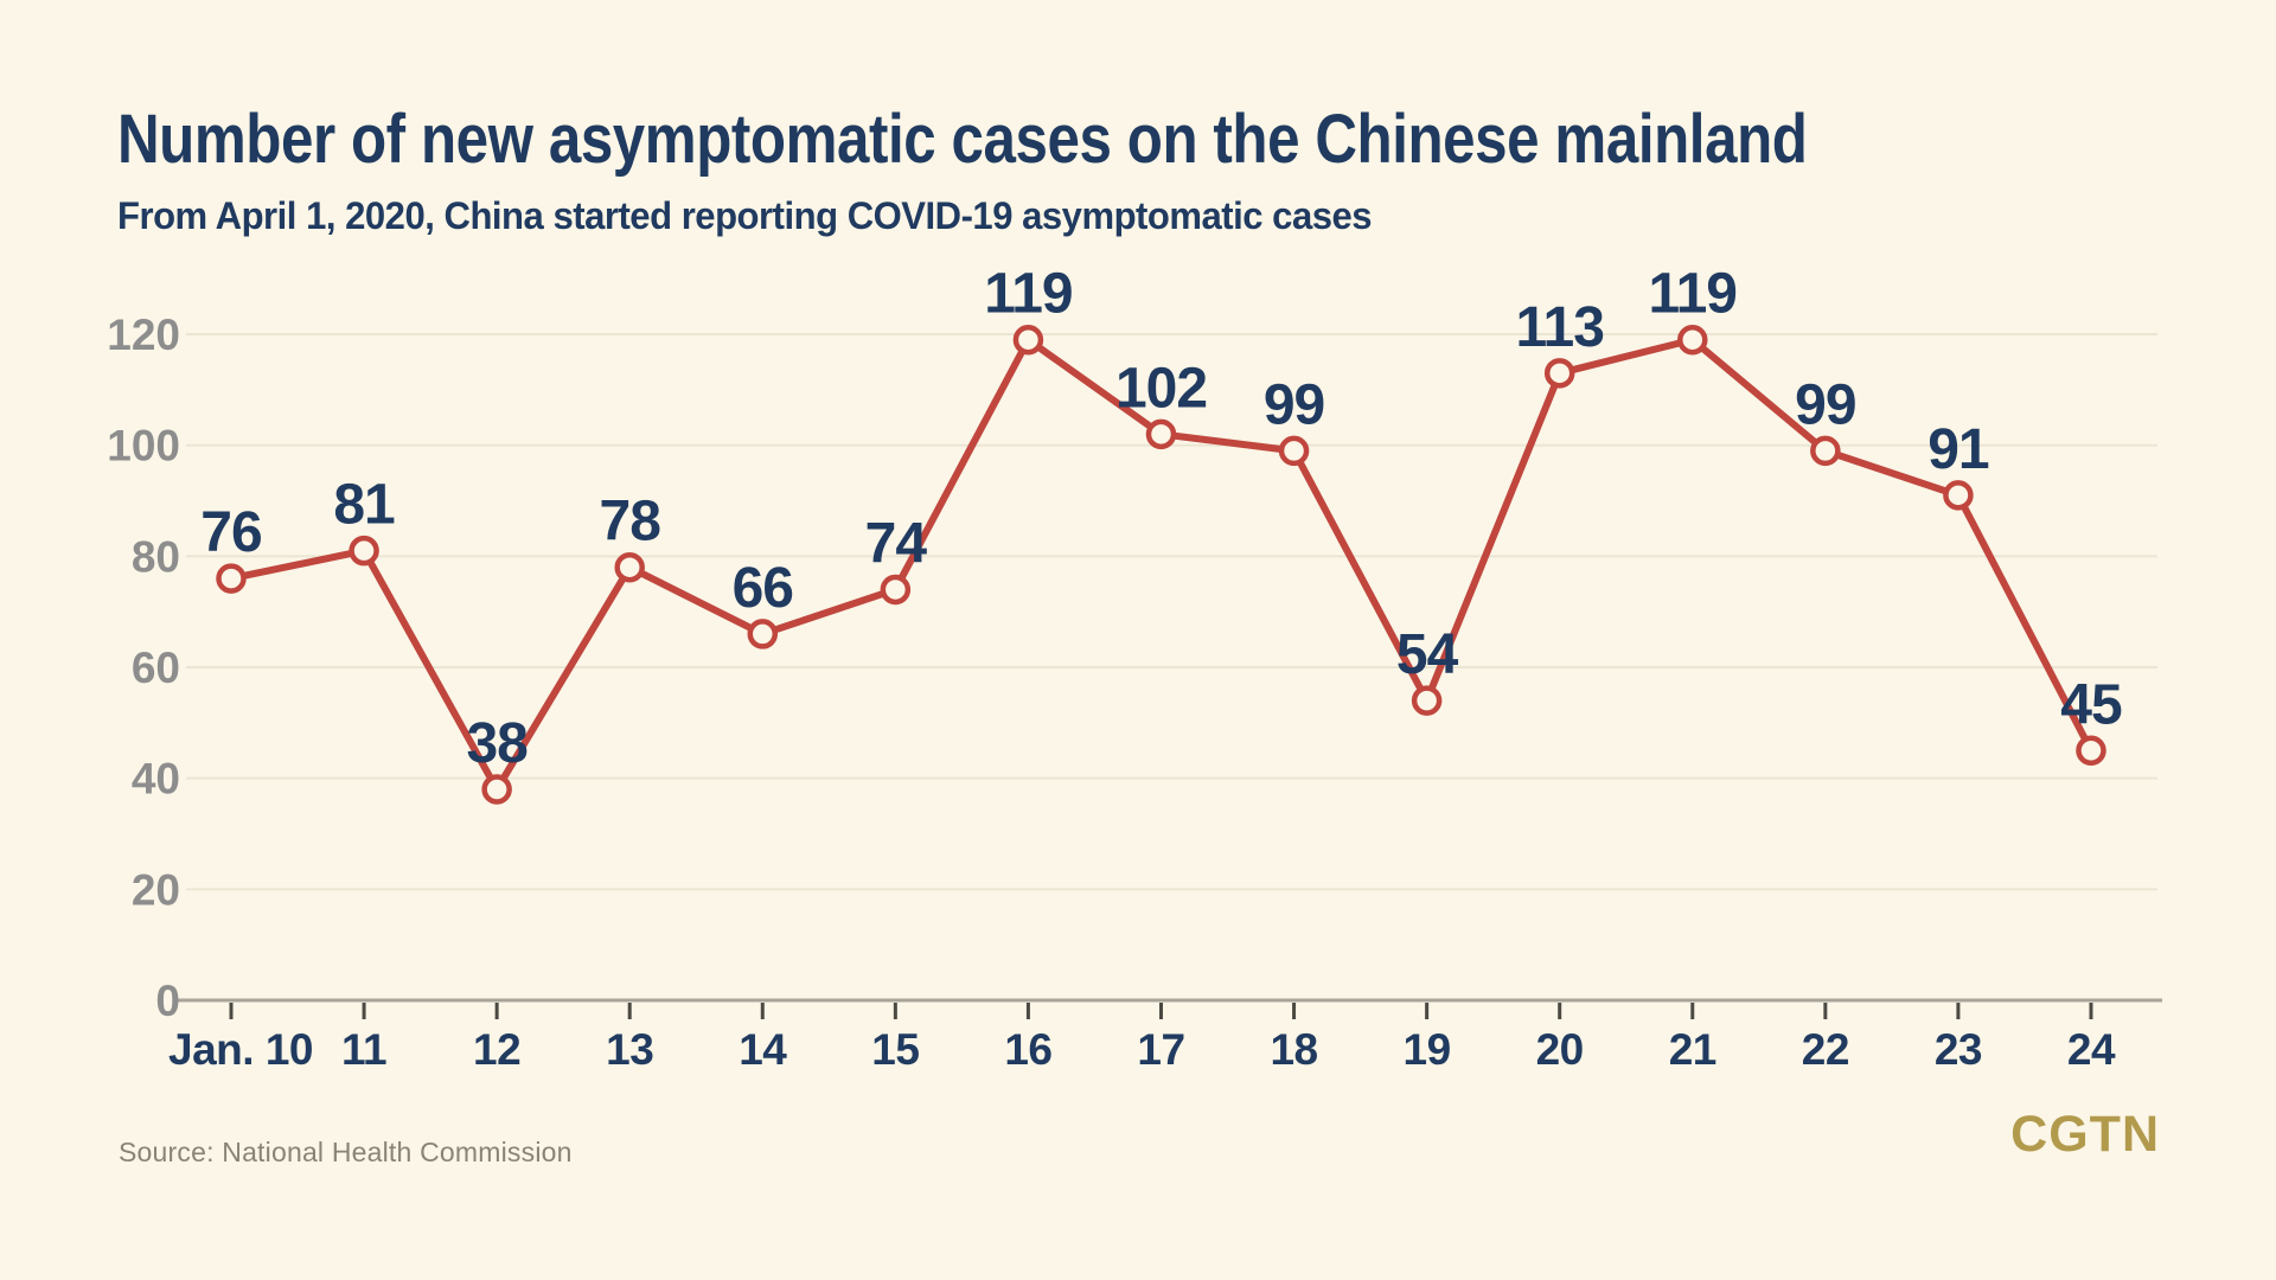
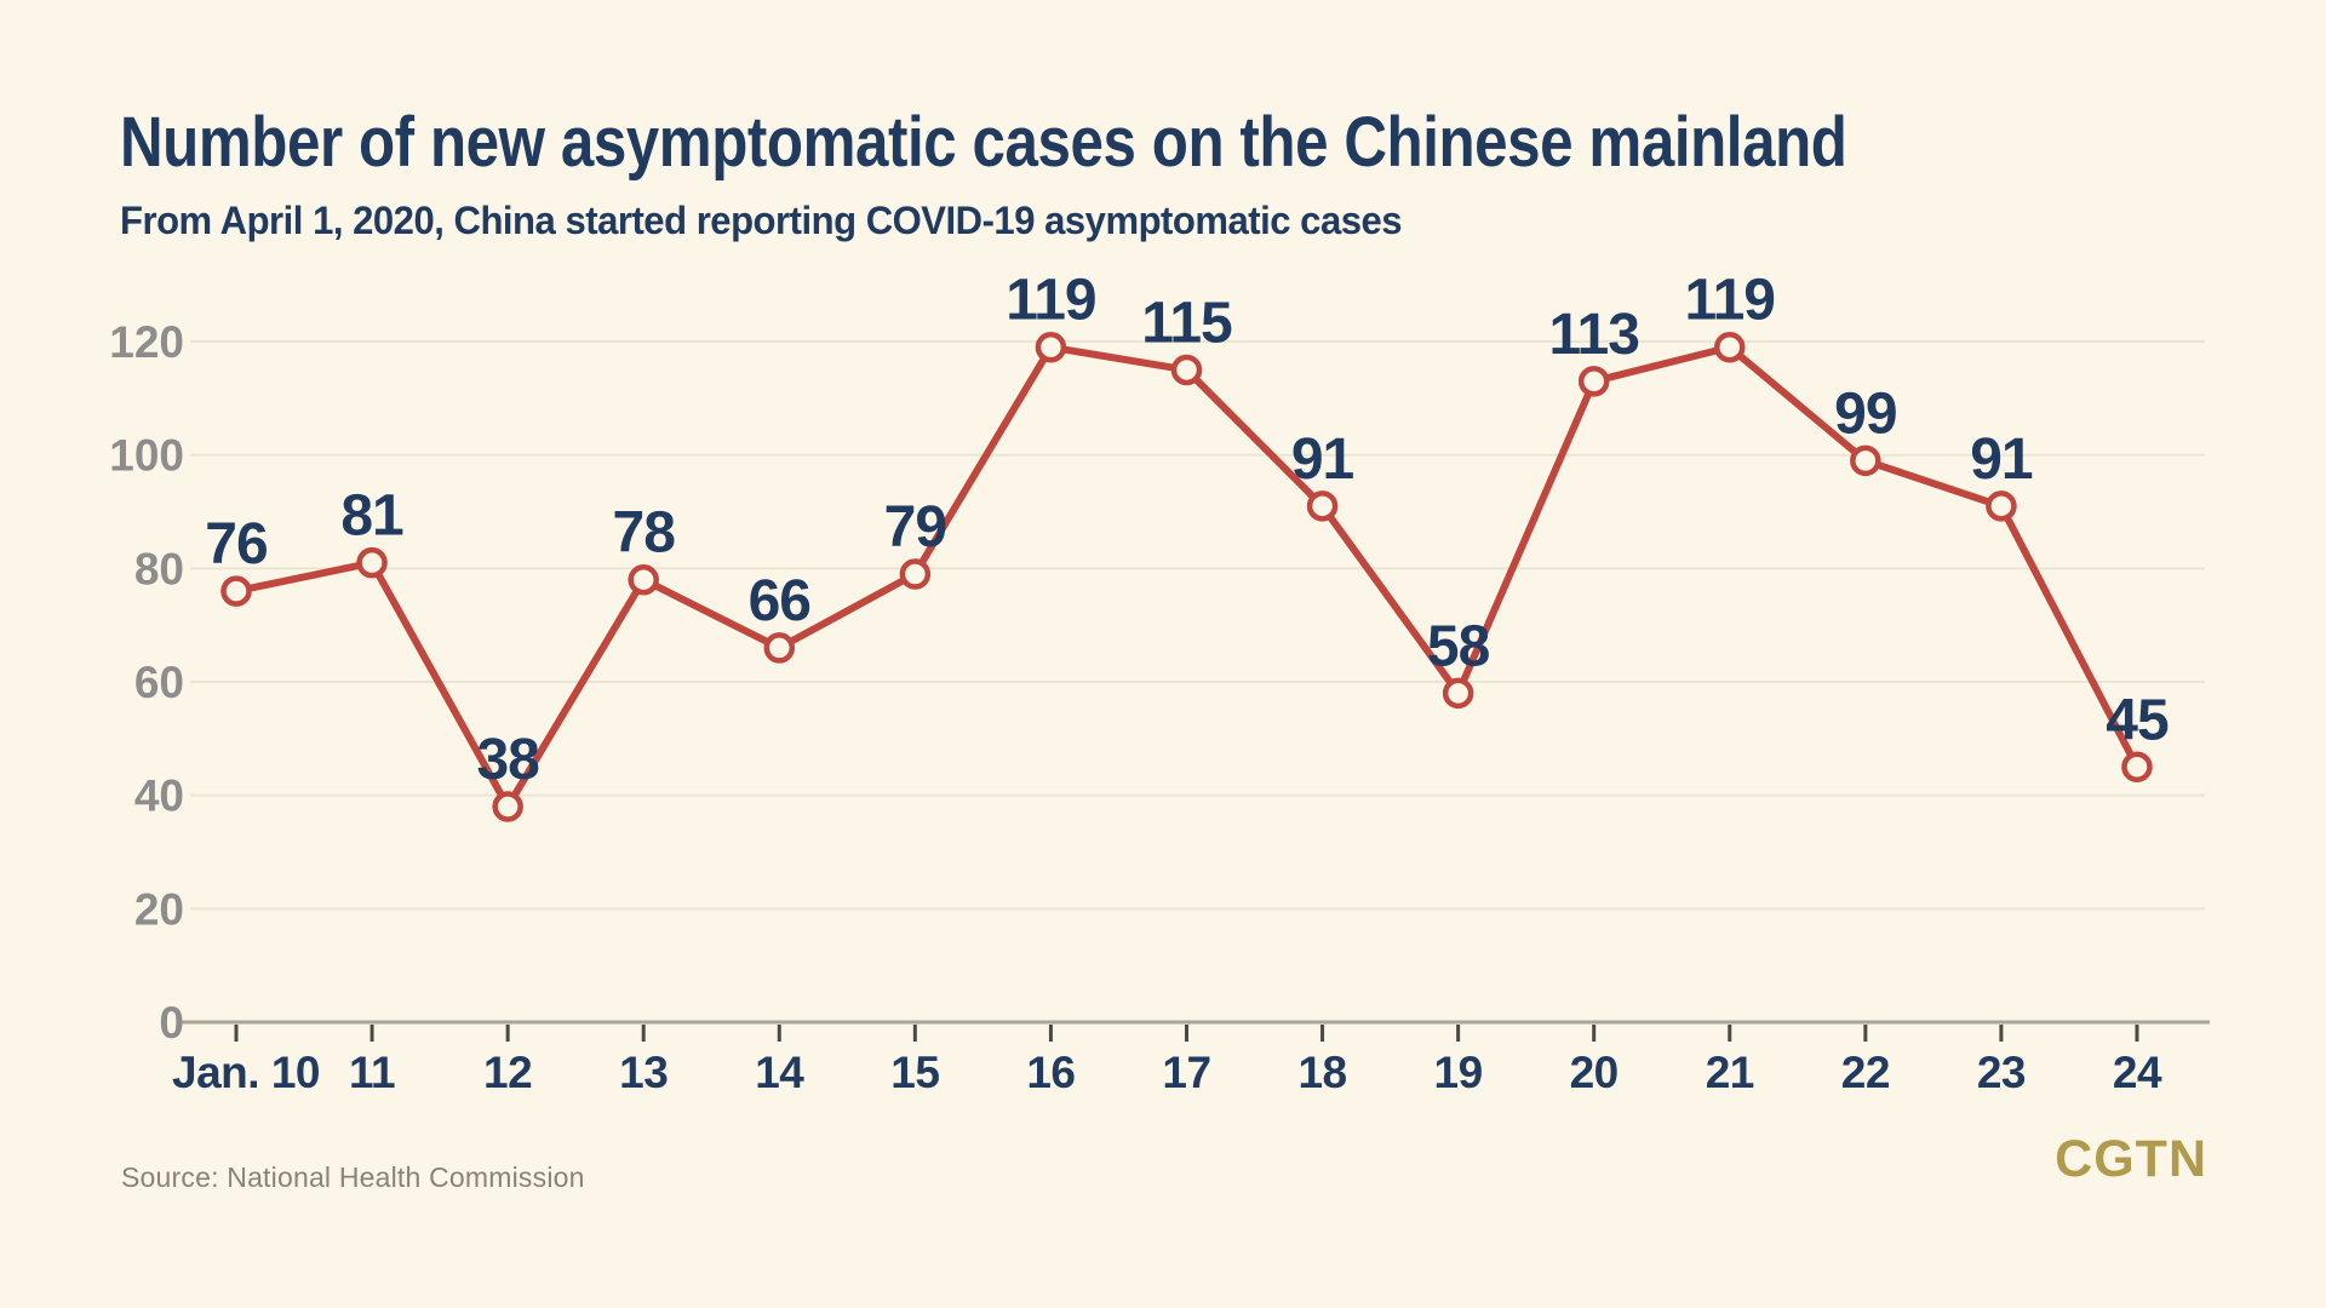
15: 74 -> 79
17: 102 -> 115
18: 99 -> 91
19: 54 -> 58
